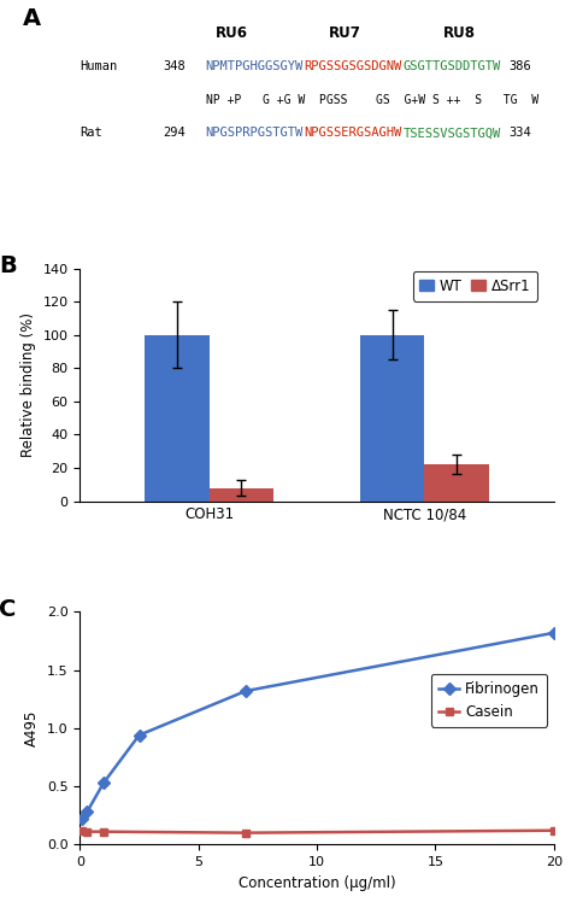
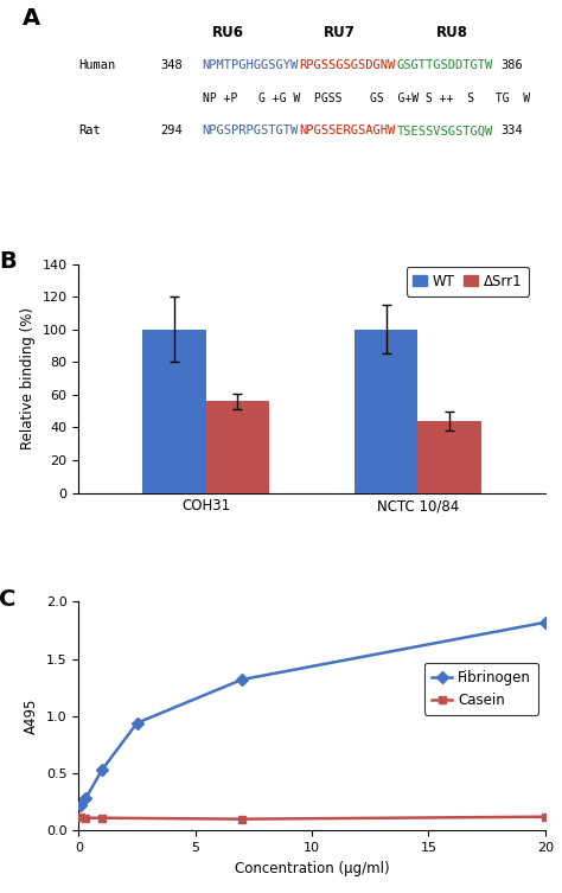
ΔSrr1/COH31: 8 -> 56
ΔSrr1/NCTC 10/84: 22 -> 44
